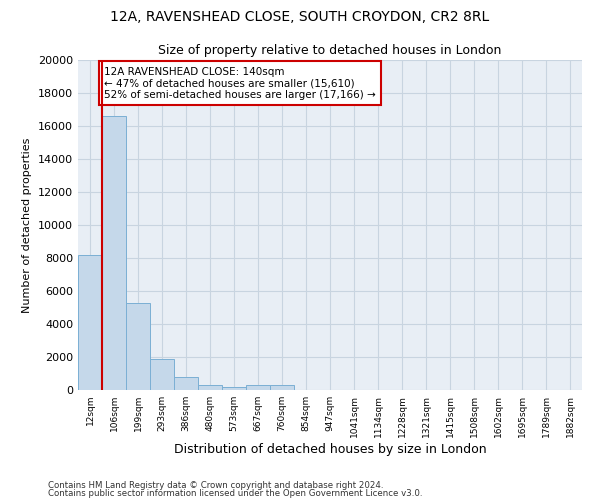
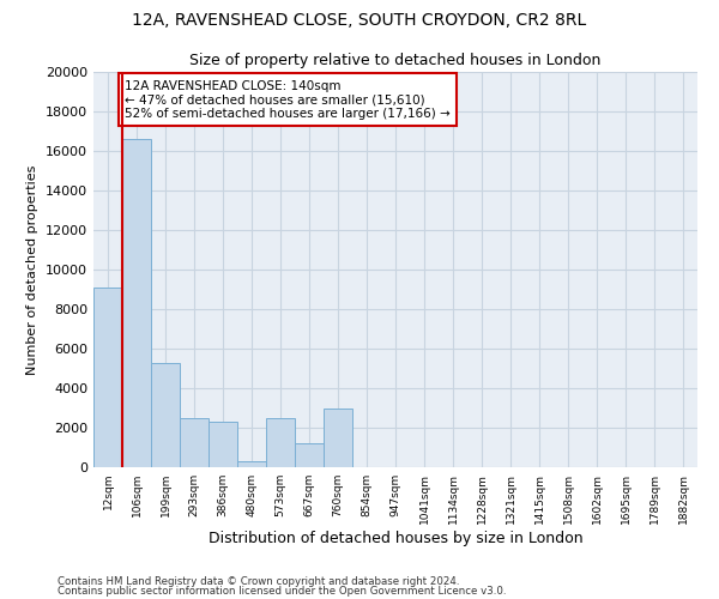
12sqm: 8200 -> 9100
293sqm: 1800 -> 2500
386sqm: 800 -> 2300
573sqm: 200 -> 2500
667sqm: 300 -> 1200
760sqm: 300 -> 3000
